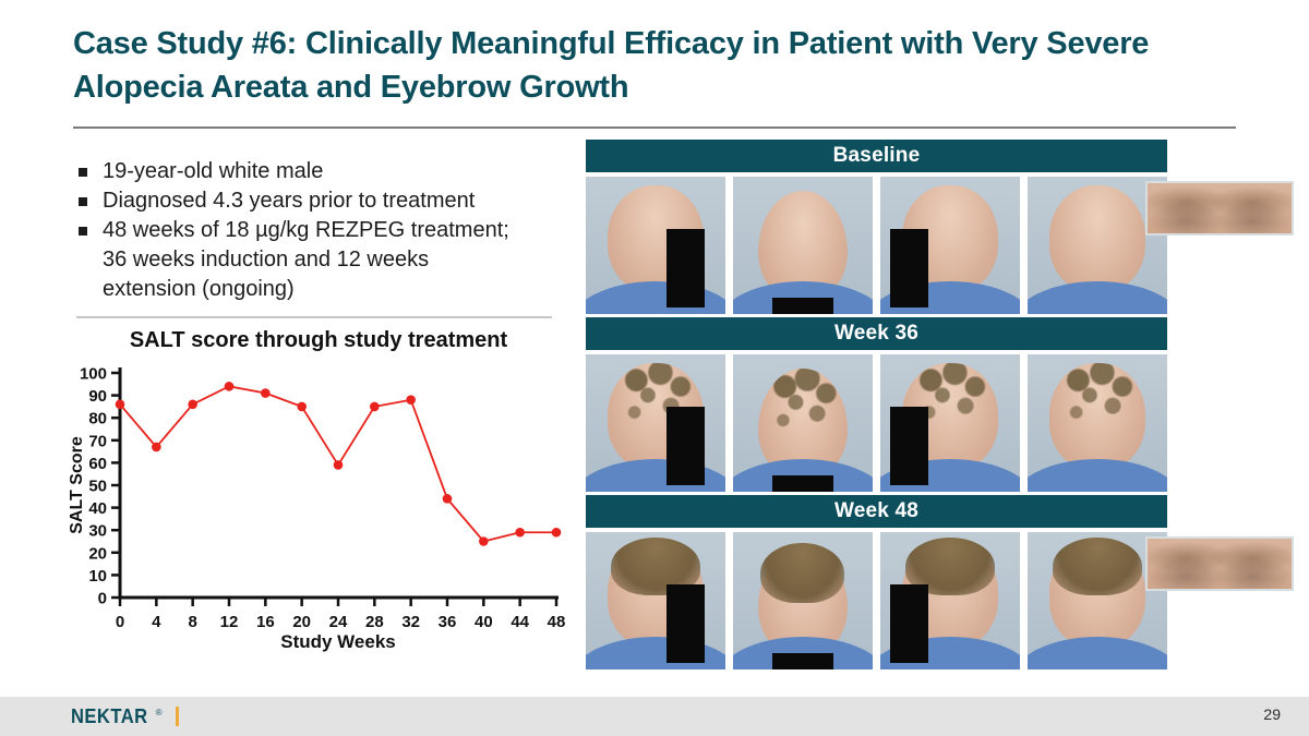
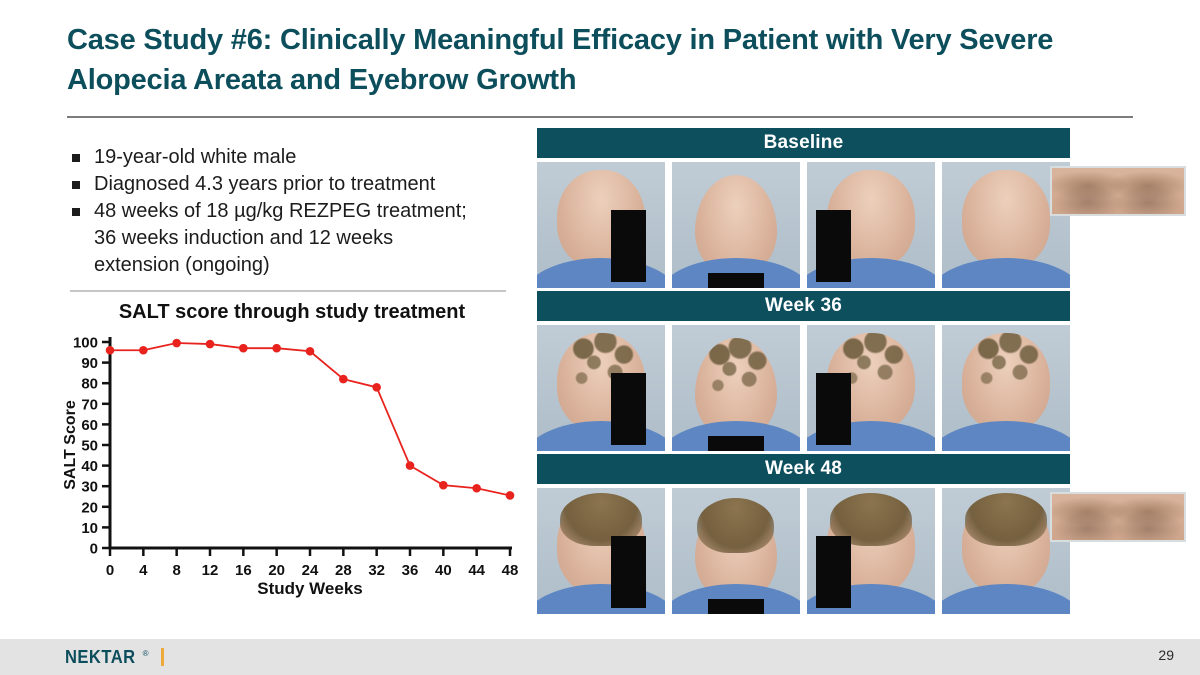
0: 86 -> 96
4: 67 -> 96
8: 86 -> 100
12: 94 -> 99
16: 91 -> 97
20: 85 -> 97
24: 59 -> 96
28: 85 -> 82
32: 88 -> 78
36: 44 -> 40
40: 25 -> 30
48: 29 -> 26
